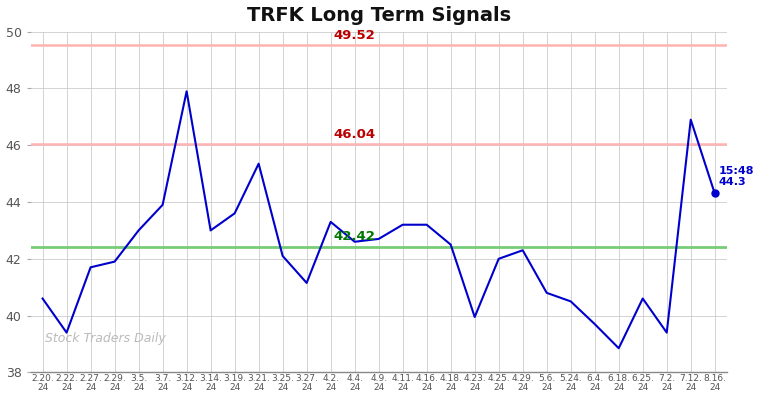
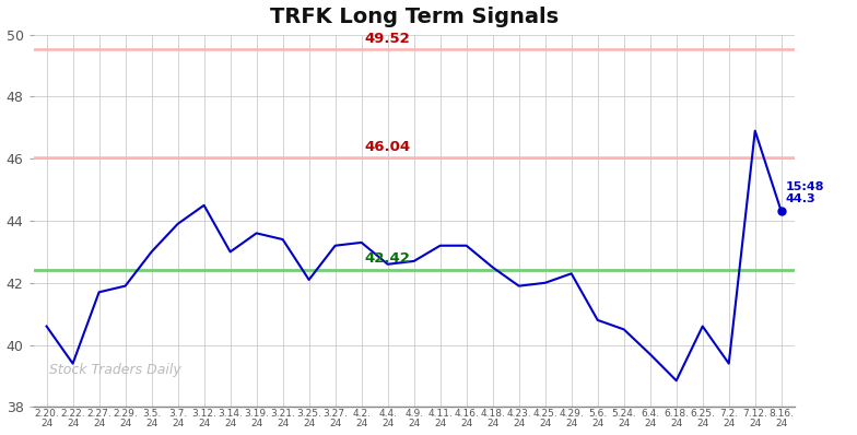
3.12. 24: 47.90 -> 44.50
3.21. 24: 45.35 -> 43.40
3.27. 24: 41.15 -> 43.20
4.23. 24: 39.95 -> 41.90
